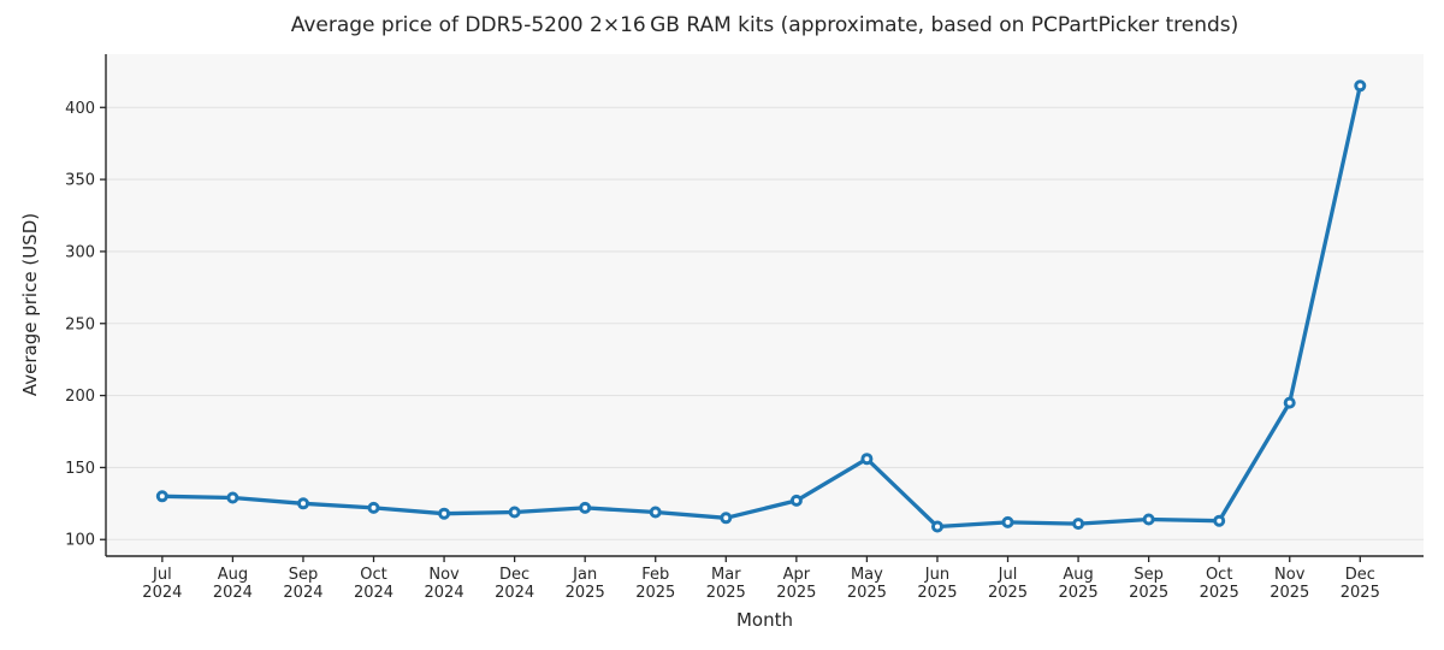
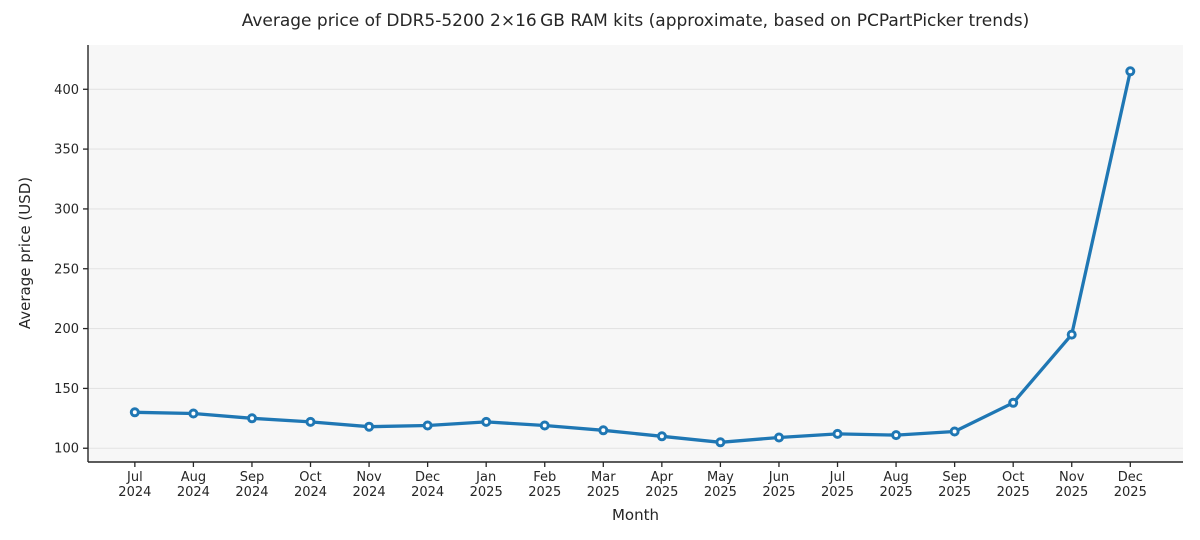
Apr 2025: 127 -> 110
May 2025: 156 -> 105
Oct 2025: 113 -> 138
